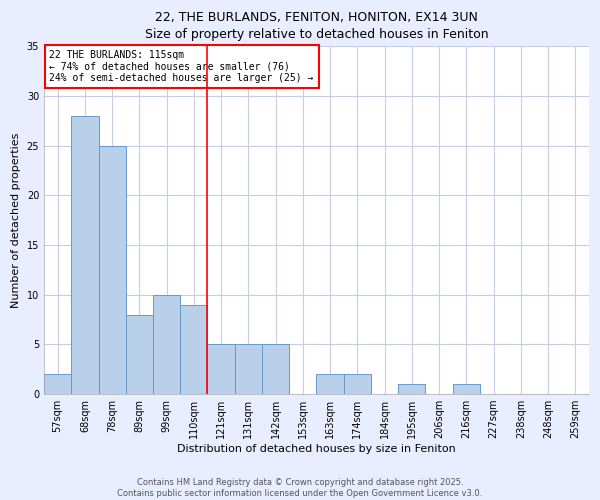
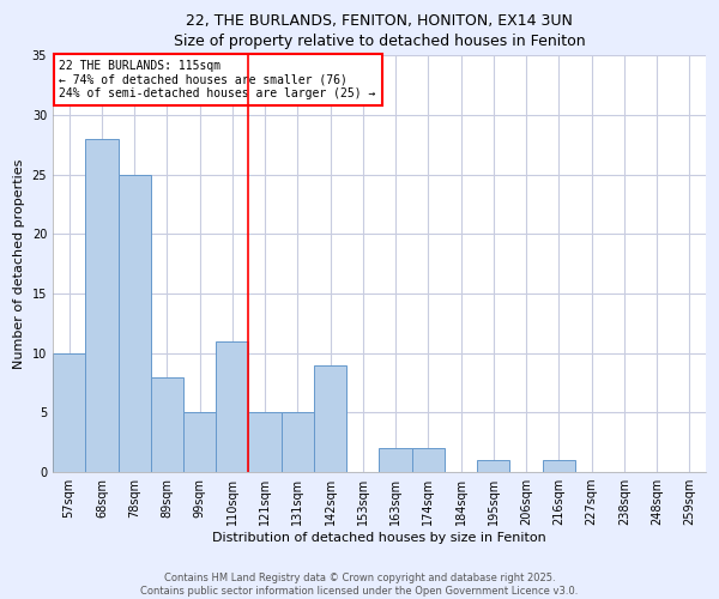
57sqm: 2 -> 10
99sqm: 10 -> 5
110sqm: 9 -> 11
142sqm: 5 -> 9
